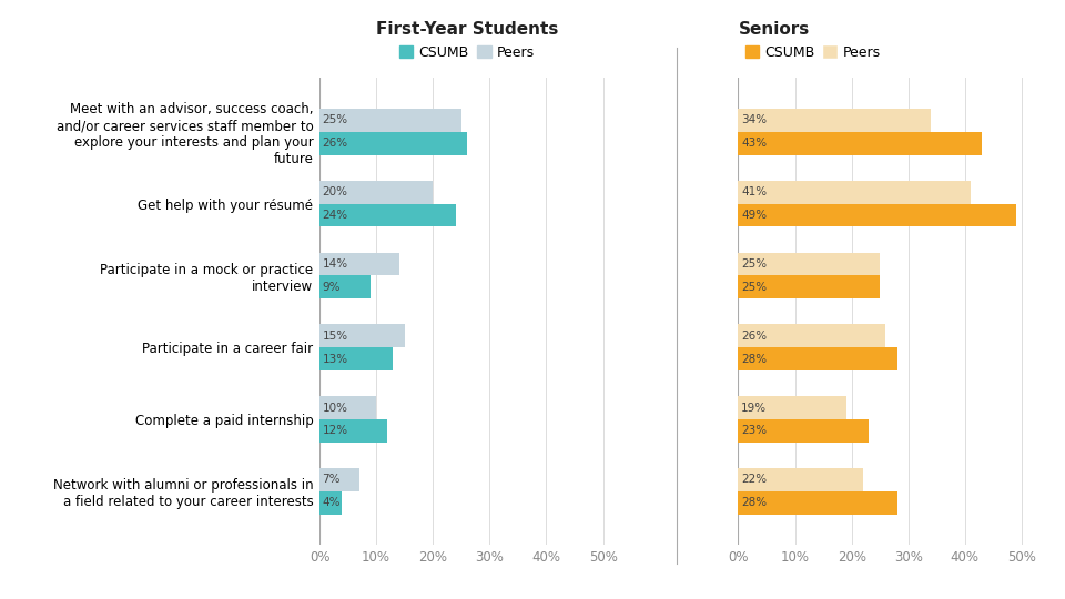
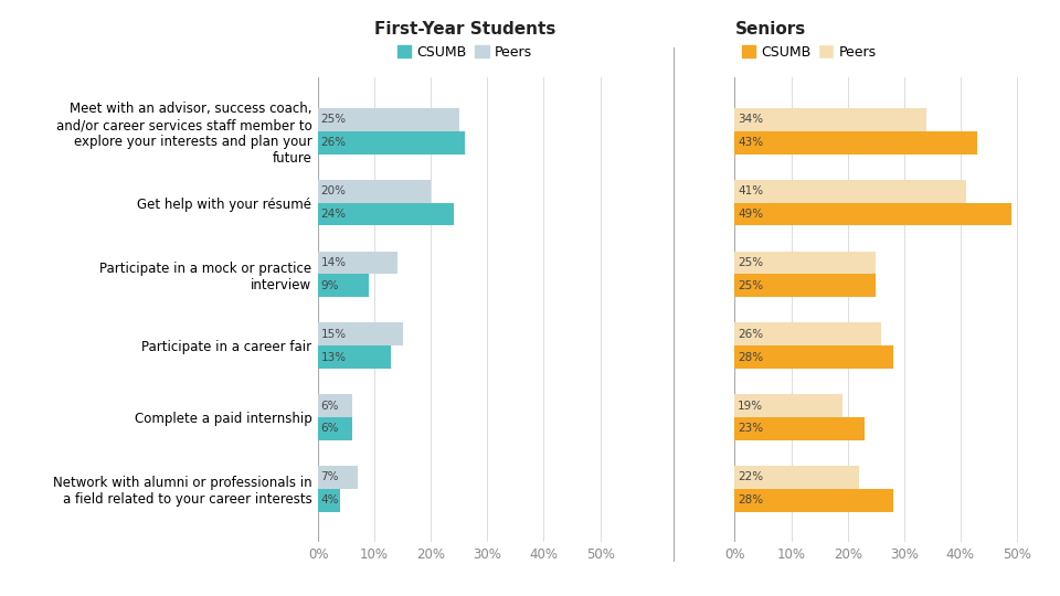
First-Year Students/Peers/Complete a paid internship: 10% -> 6%
First-Year Students/CSUMB/Complete a paid internship: 12% -> 6%
